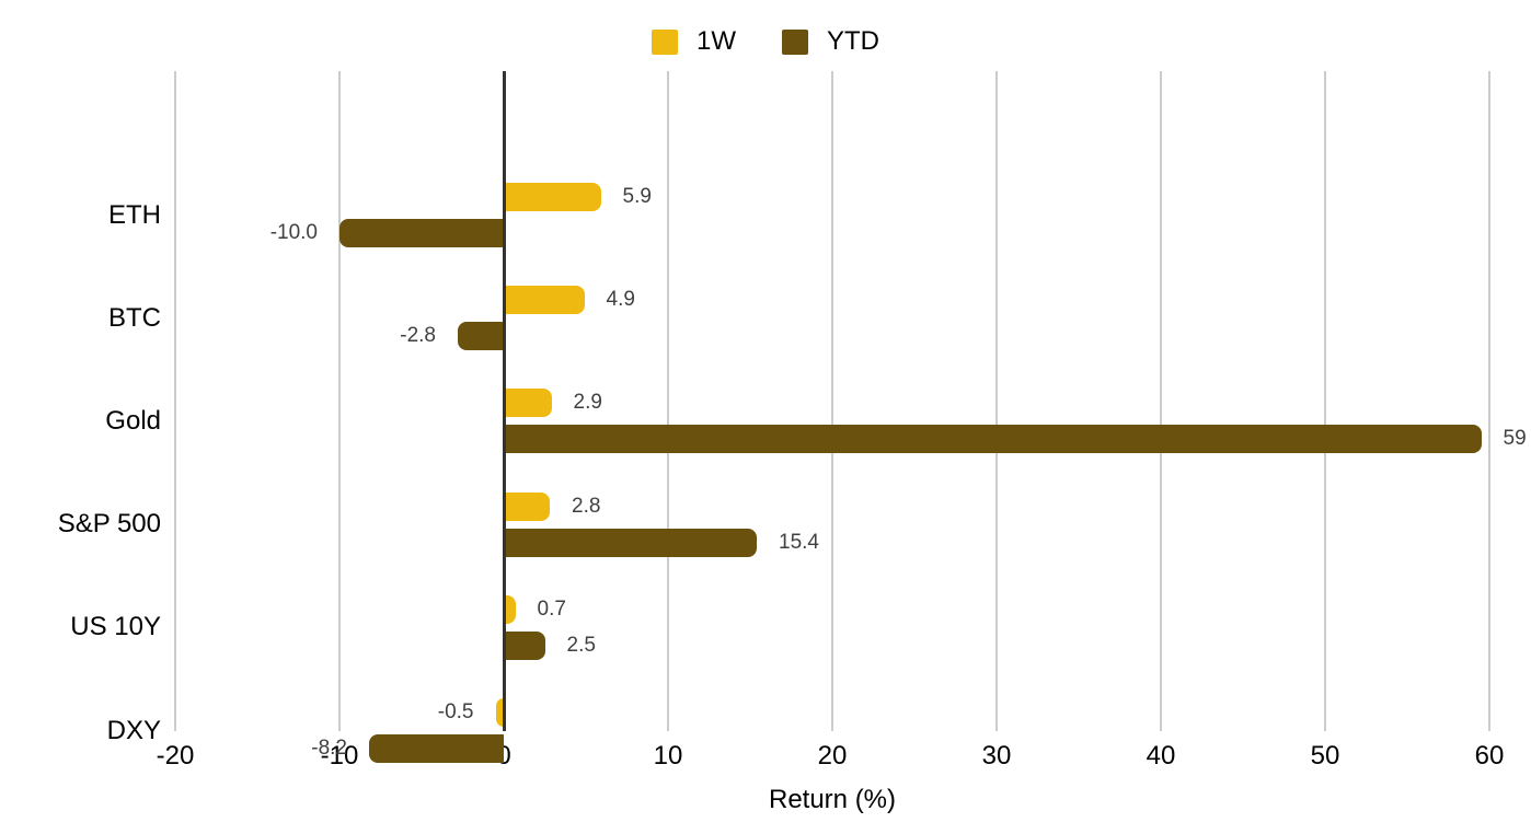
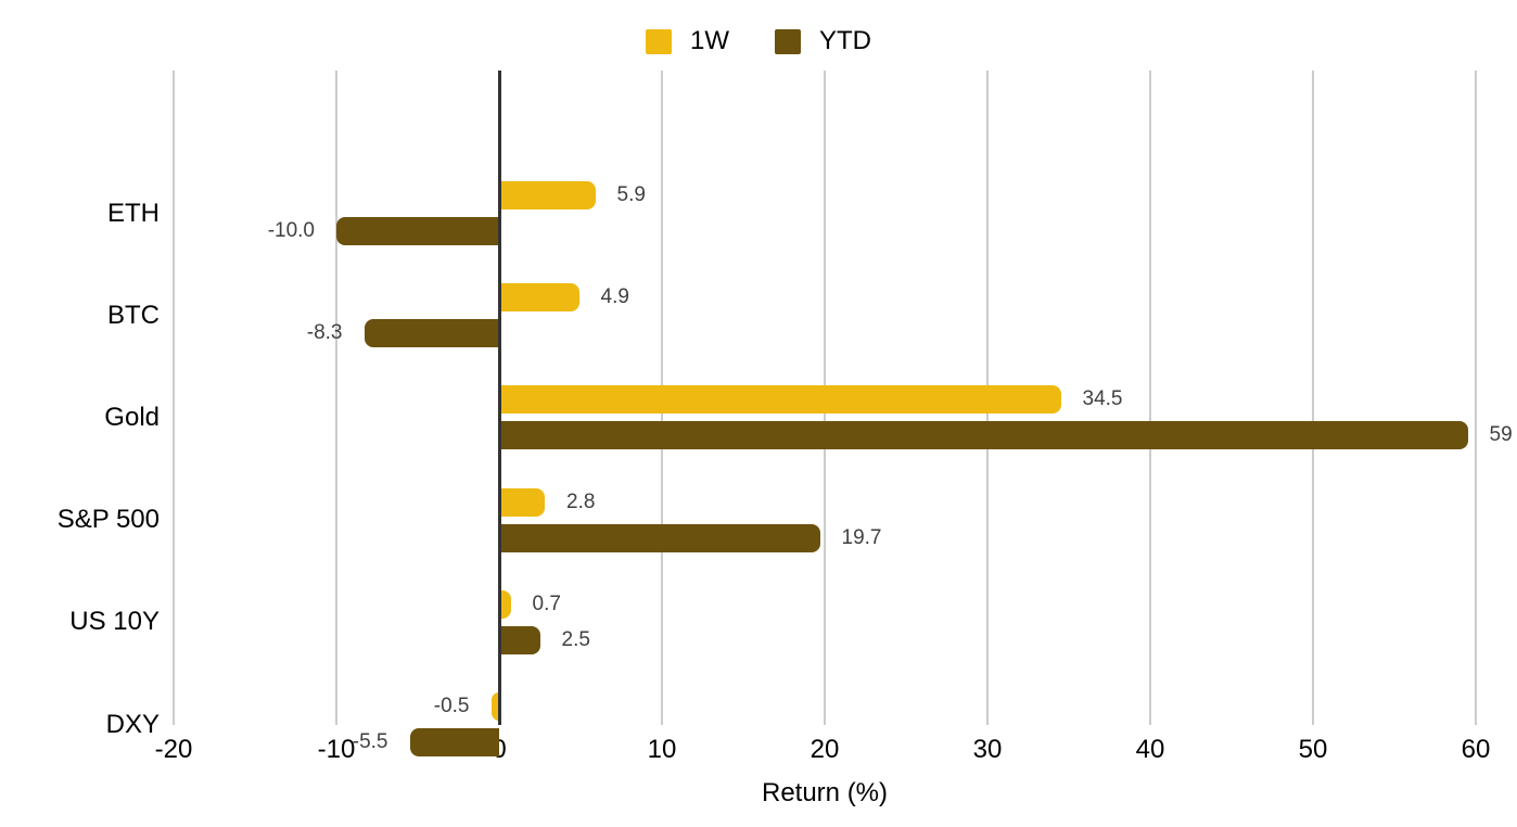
YTD/BTC: -2.8 -> -8.3
1W/Gold: 2.9 -> 34.5
YTD/S&P 500: 15.4 -> 19.7
YTD/DXY: -8.2 -> -5.5
